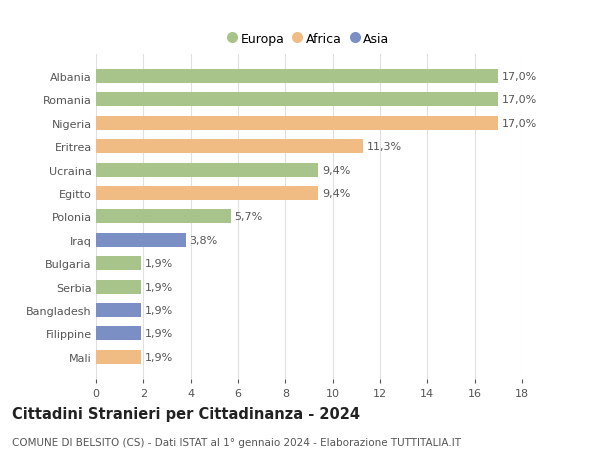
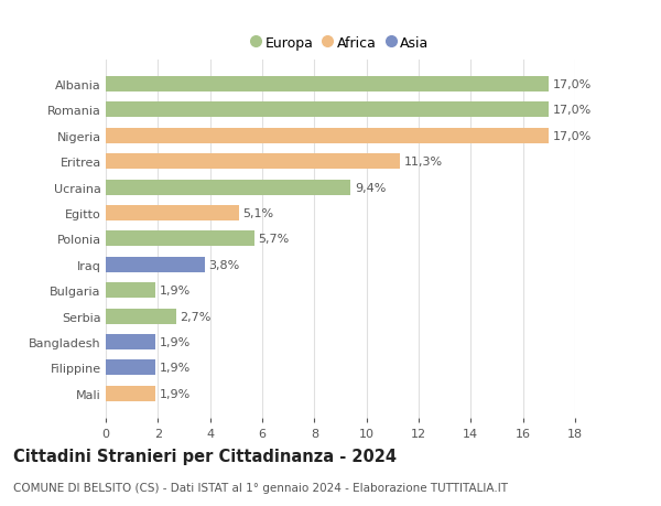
Egitto: 9,4% -> 5,1%
Serbia: 1,9% -> 2,7%
